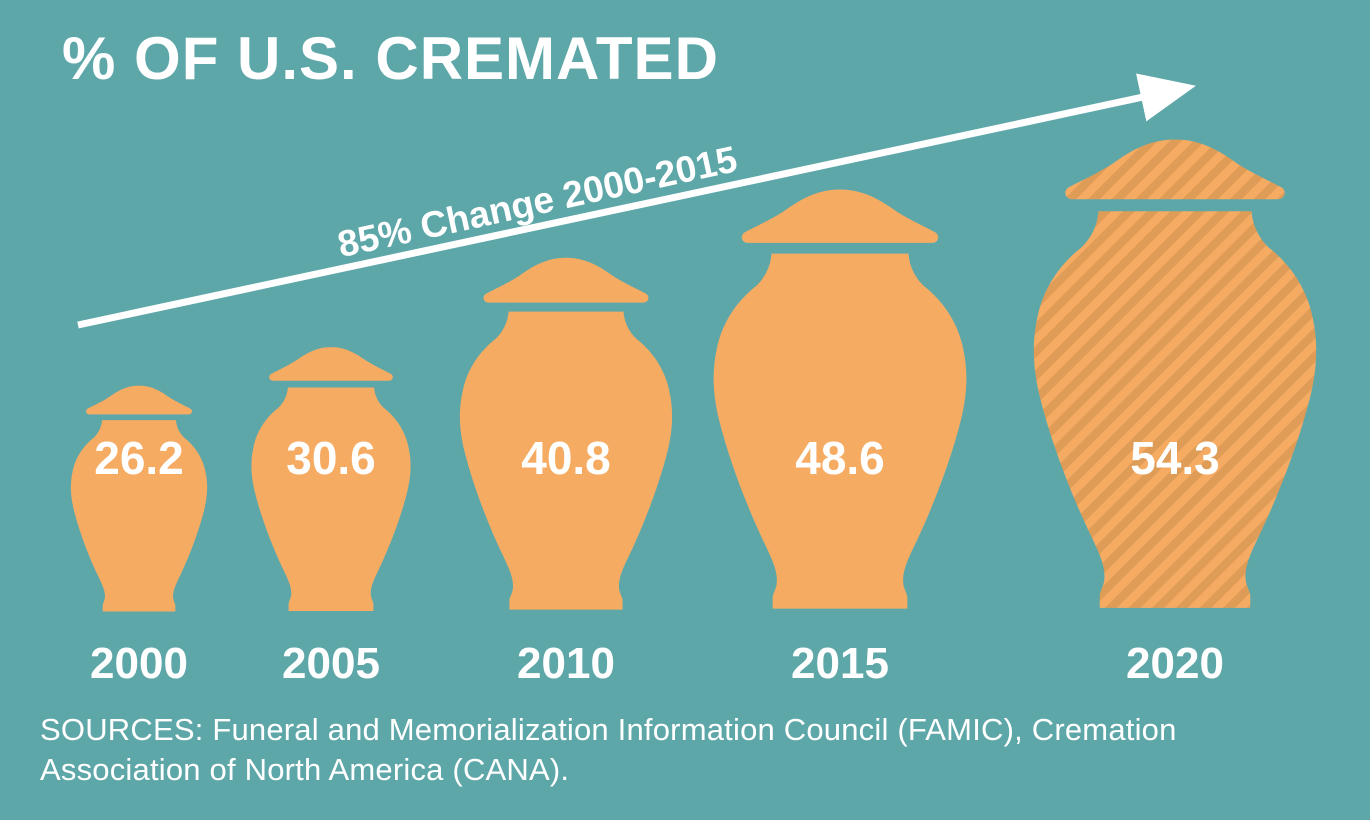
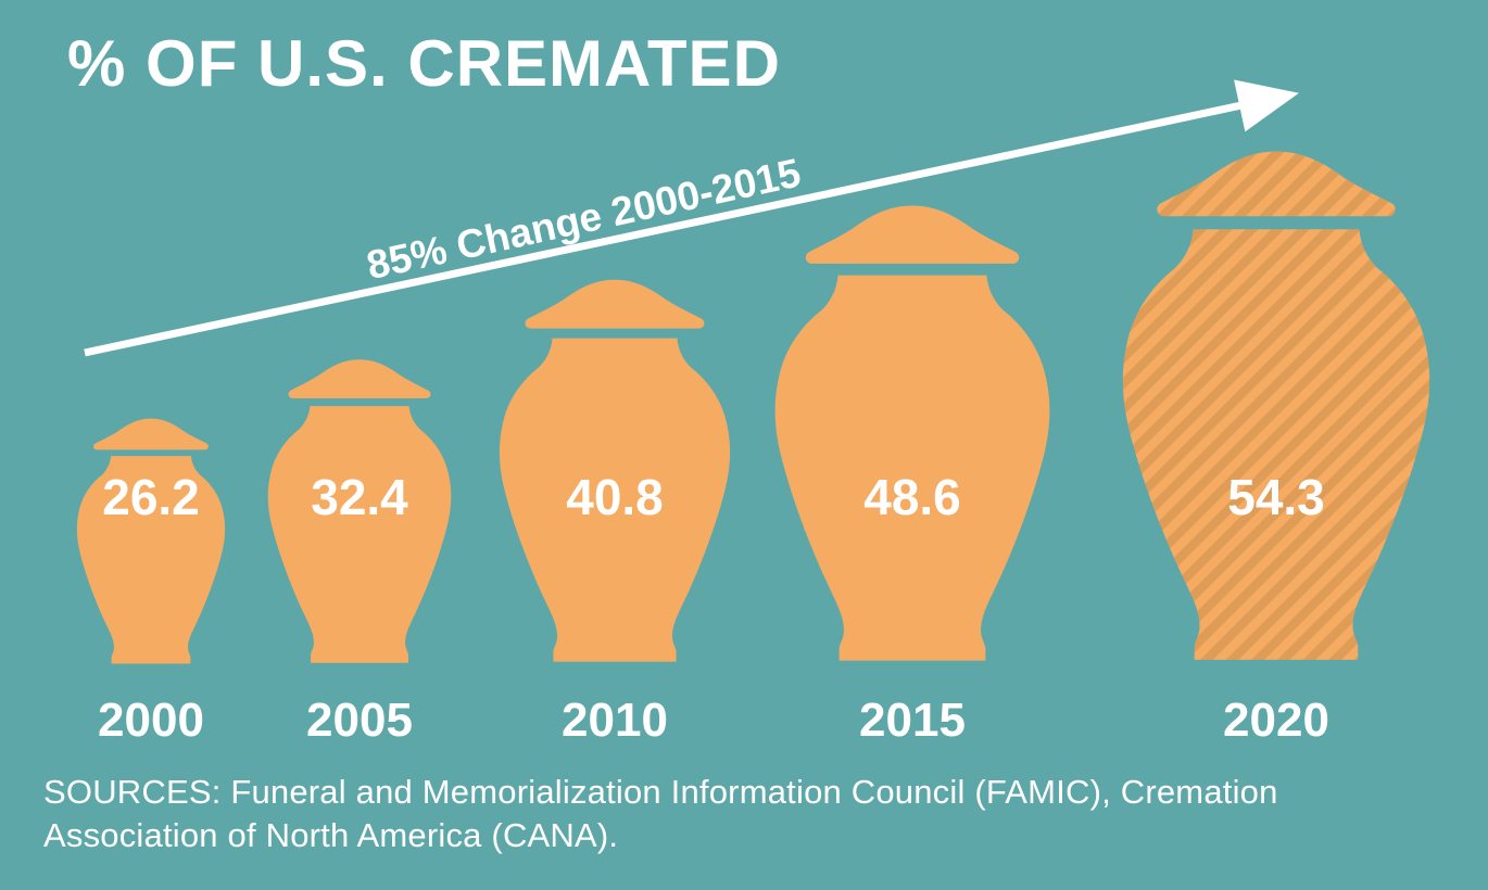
2005: 30.6 -> 32.4
